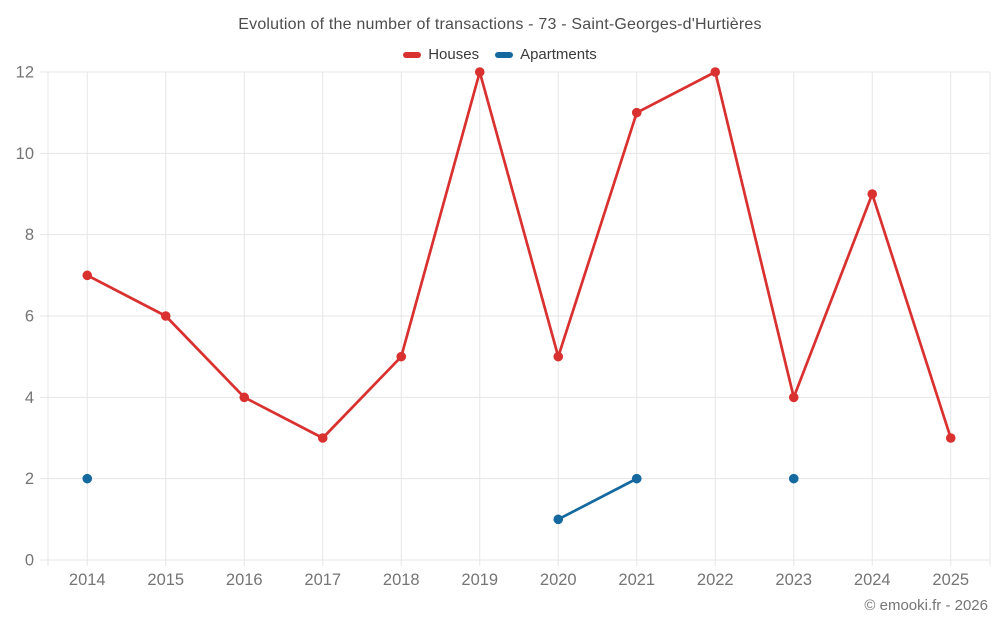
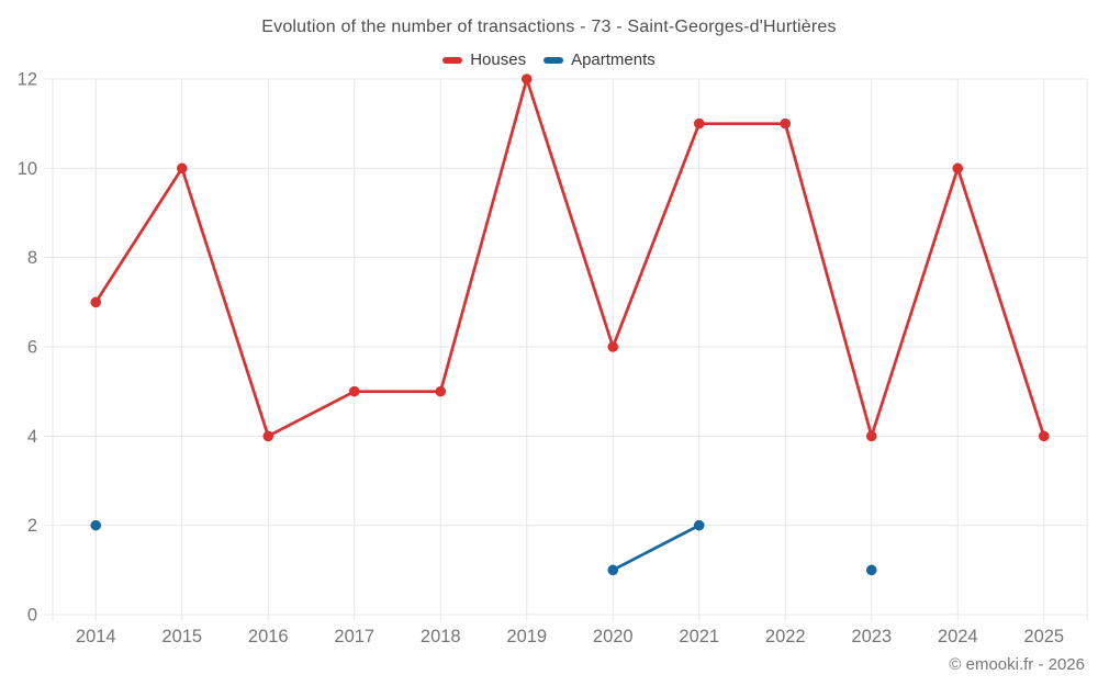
Houses/2015: 6 -> 10
Houses/2017: 3 -> 5
Houses/2020: 5 -> 6
Houses/2022: 12 -> 11
Apartments/2023: 2 -> 1
Houses/2024: 9 -> 10
Houses/2025: 3 -> 4
